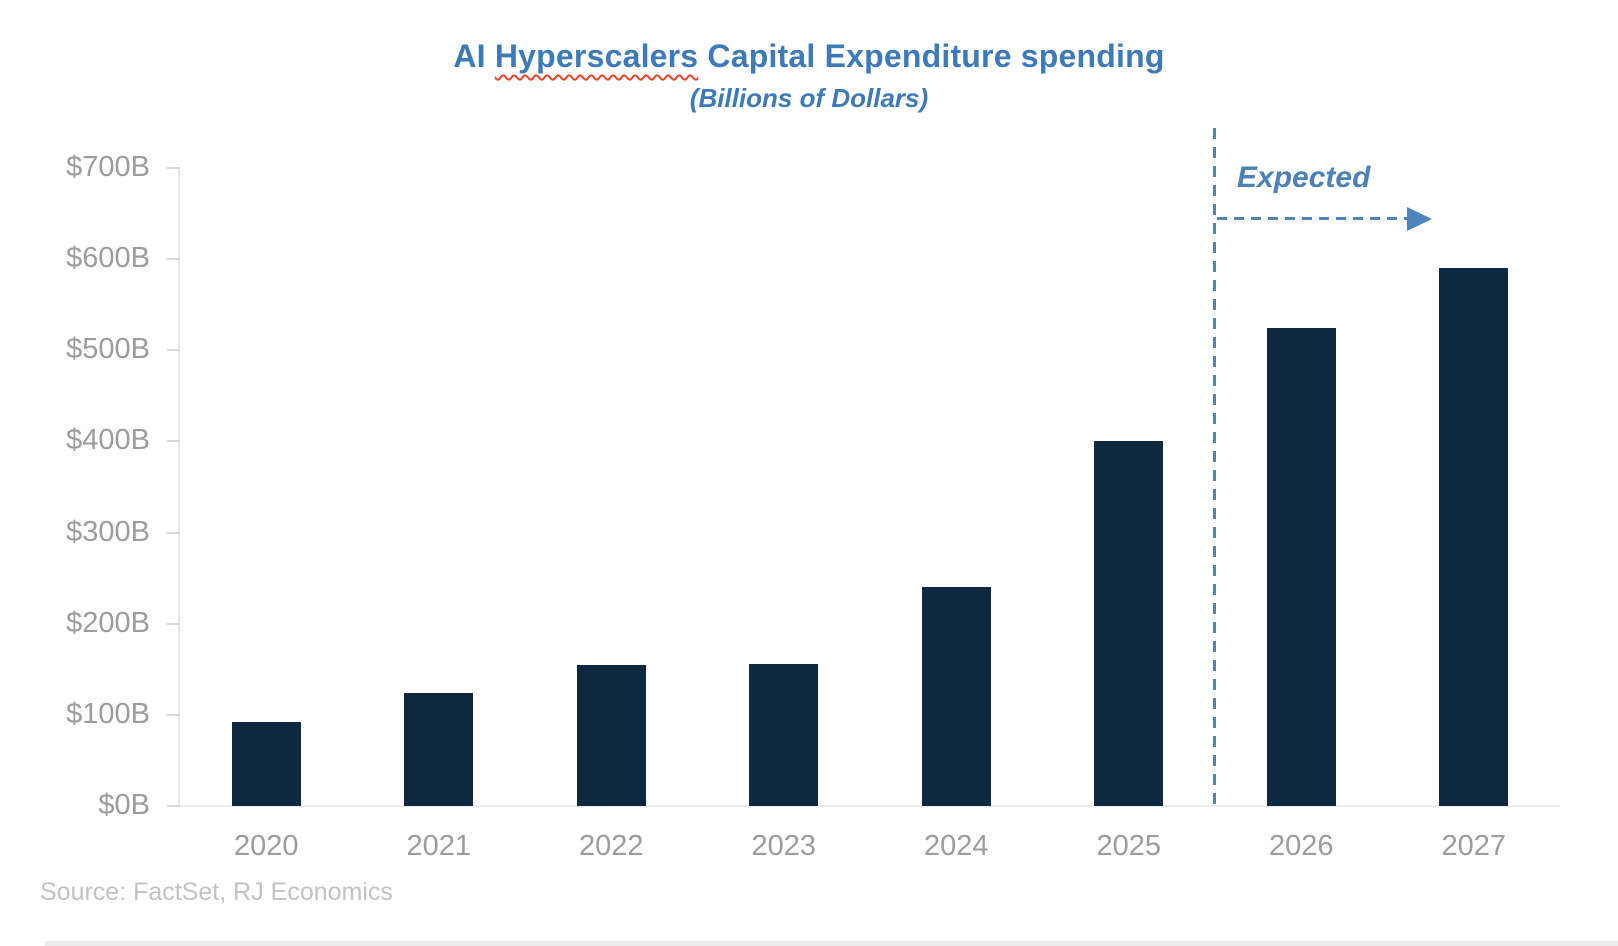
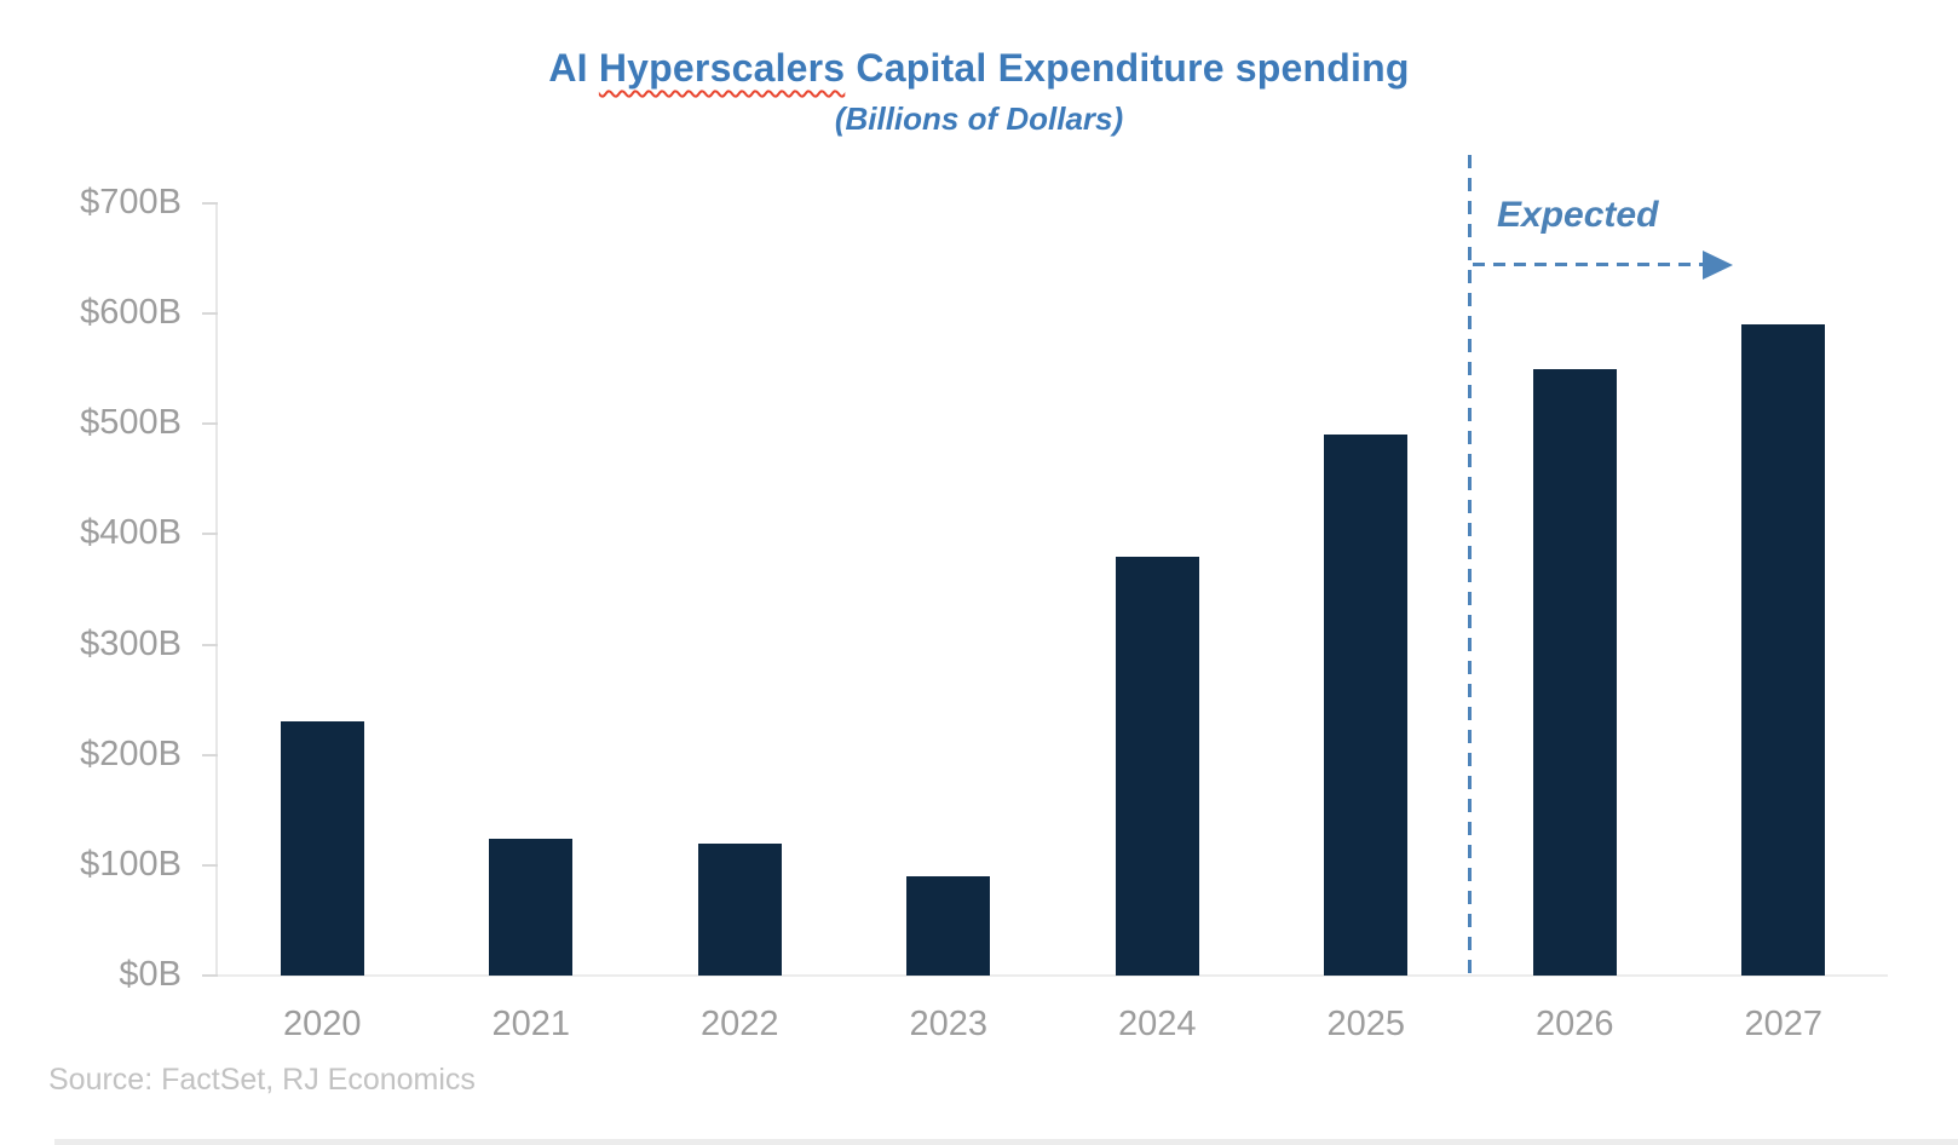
2020: $90B -> $230B
2022: $160B -> $120B
2023: $160B -> $90B
2024: $240B -> $380B
2025: $400B -> $490B
2026: $520B -> $550B
